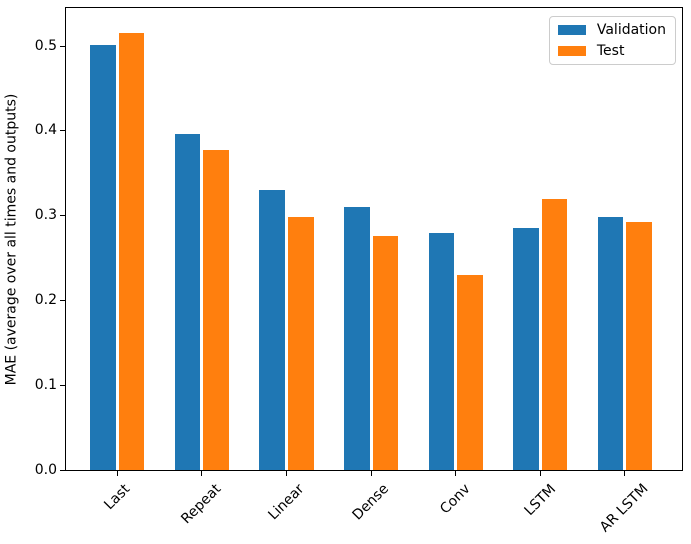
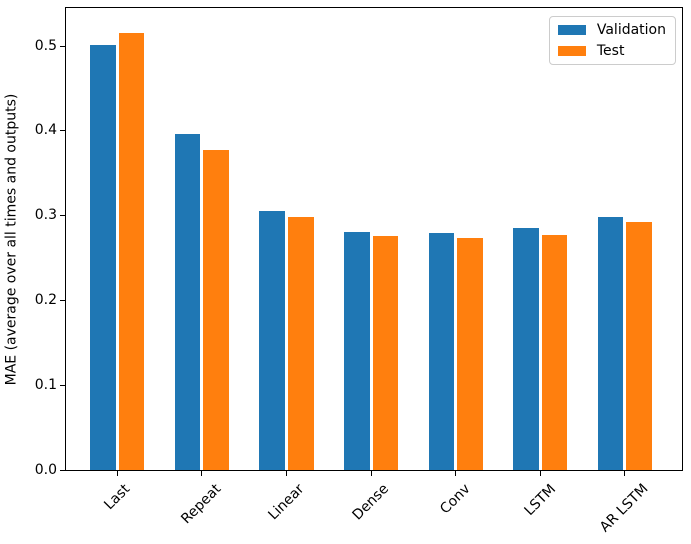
Validation/Linear: 0.33 -> 0.31
Validation/Dense: 0.31 -> 0.28
Test/Conv: 0.23 -> 0.27
Test/LSTM: 0.32 -> 0.28
